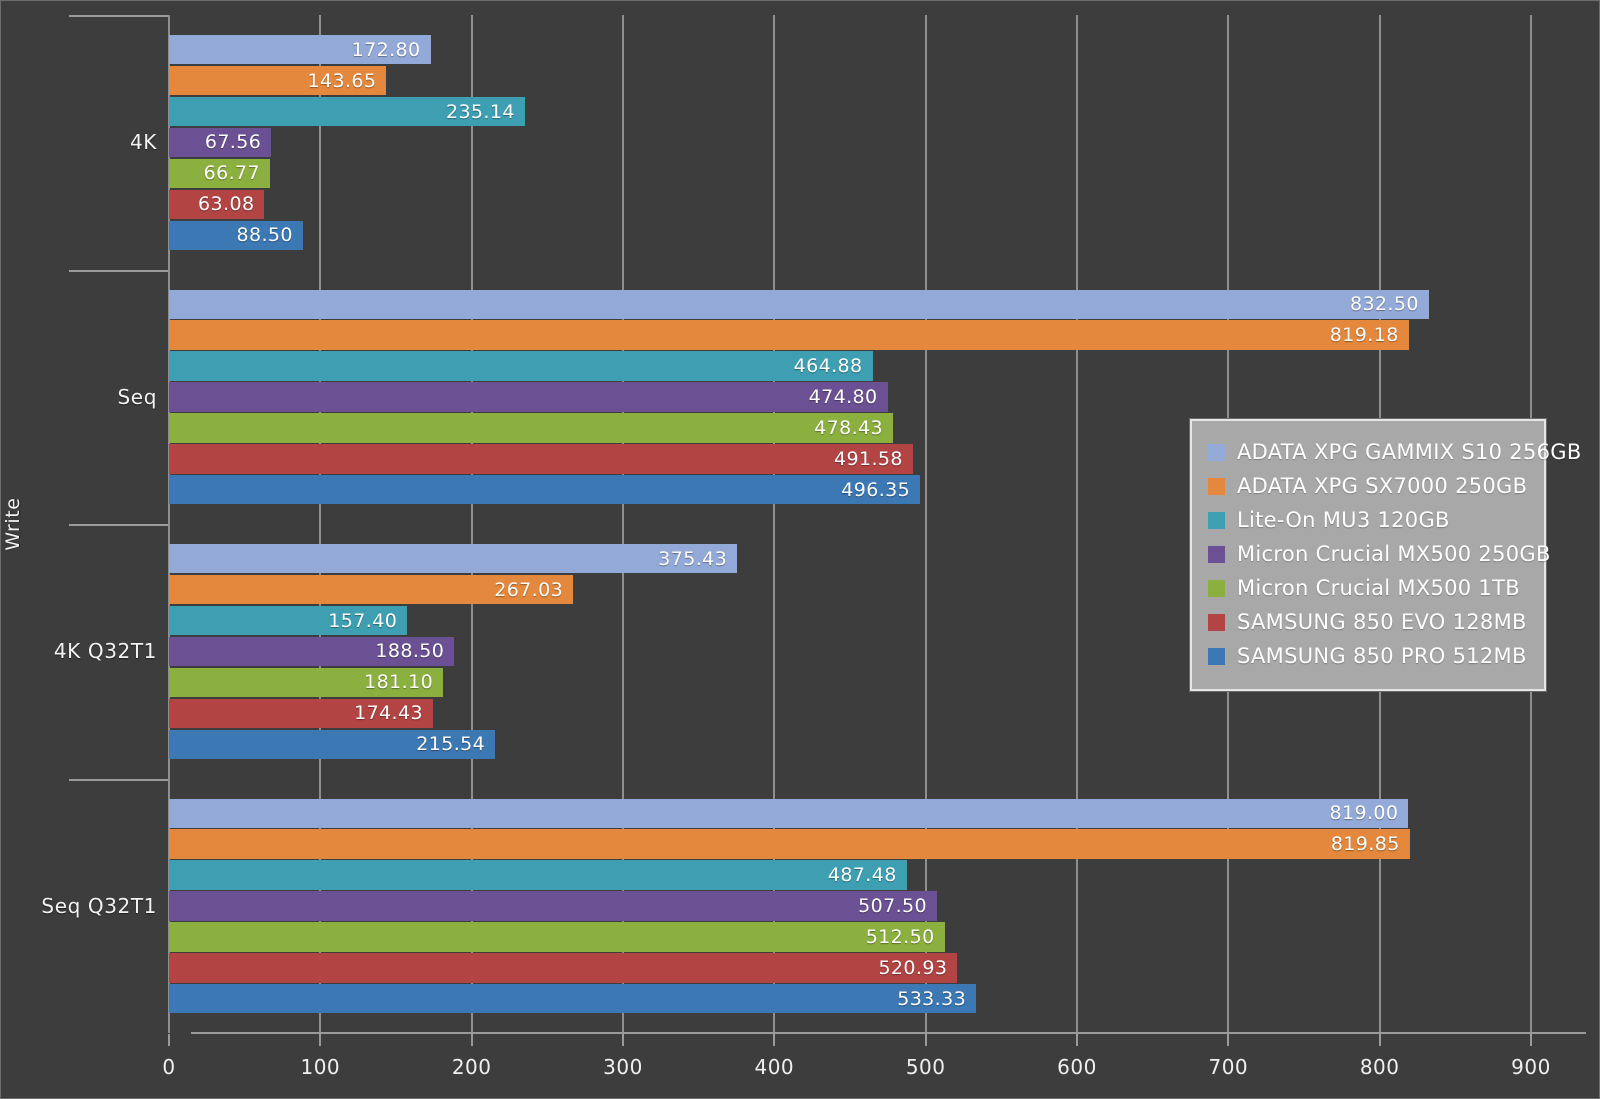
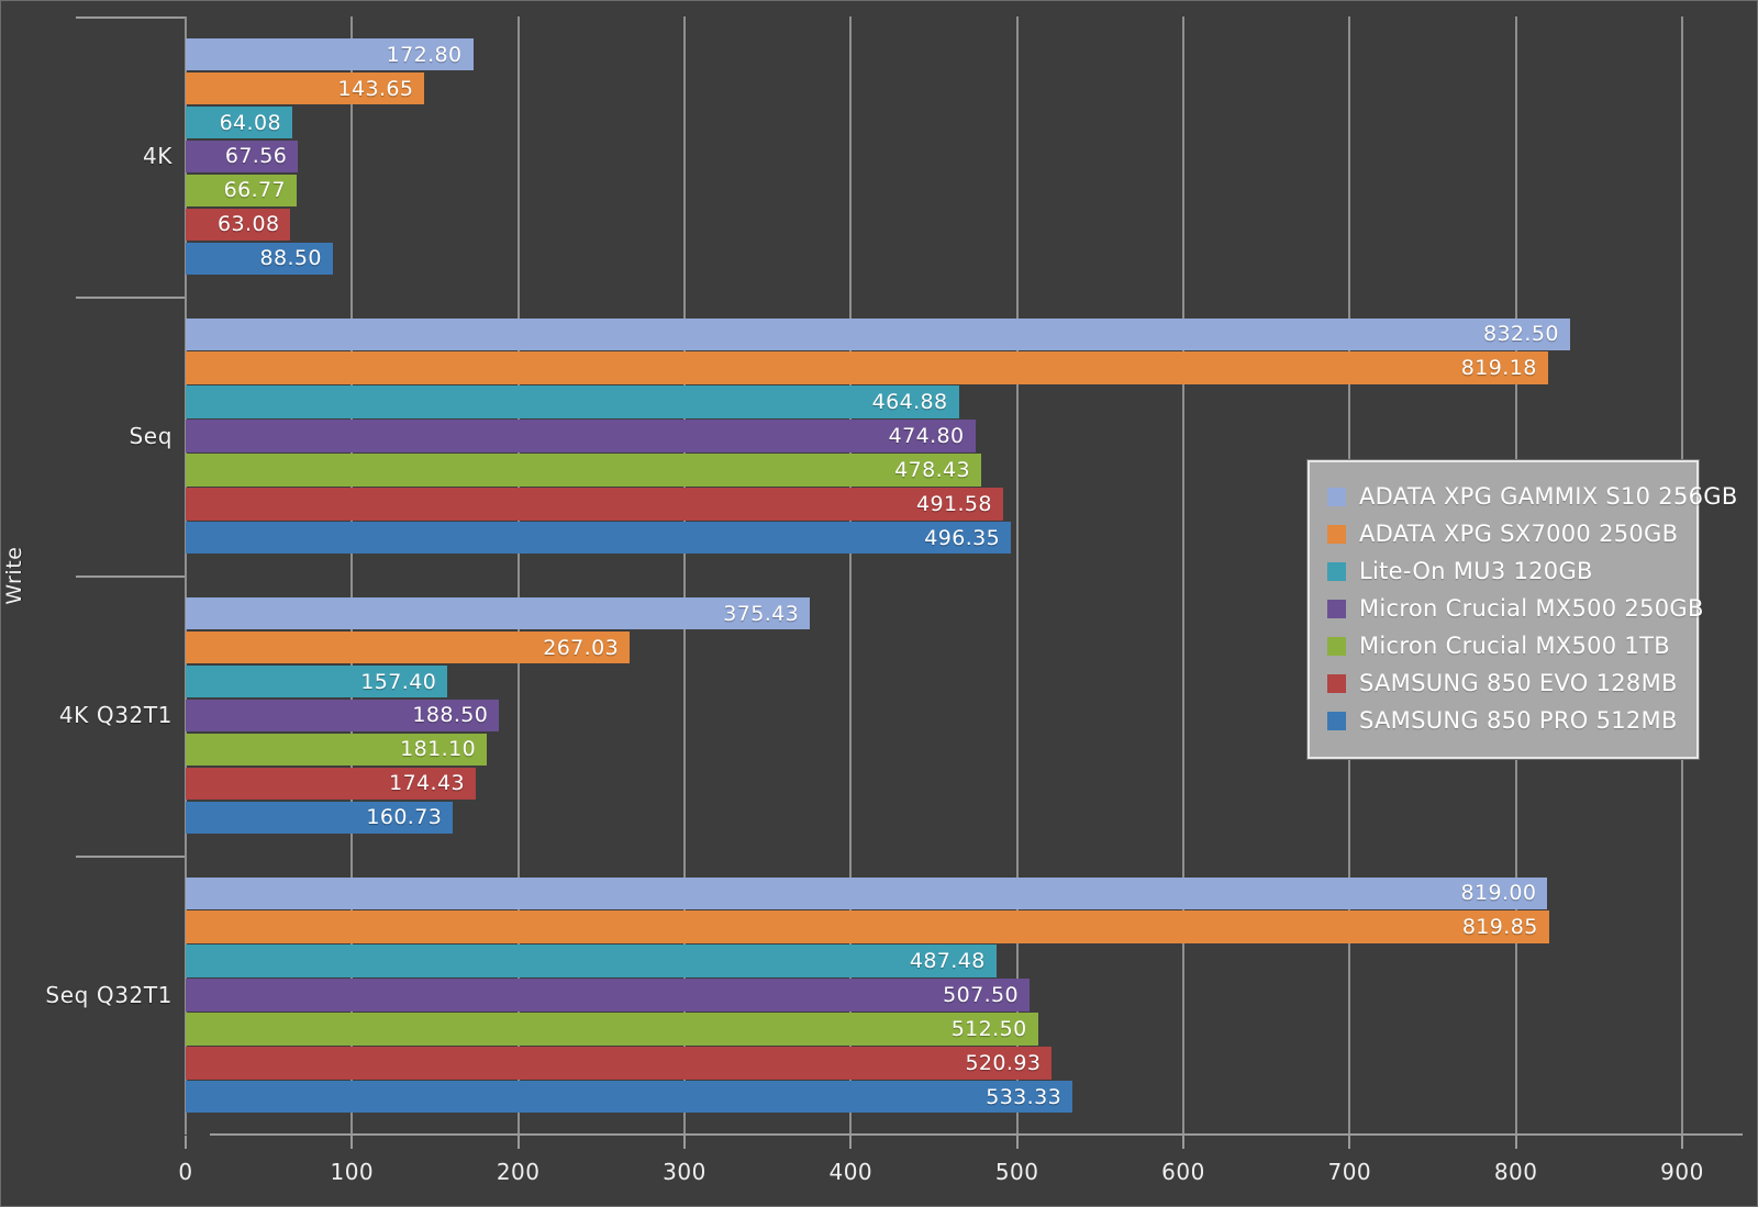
Lite-On MU3 120GB/4K: 235.14 -> 64.08
SAMSUNG 850 PRO 512MB/4K Q32T1: 215.54 -> 160.73
